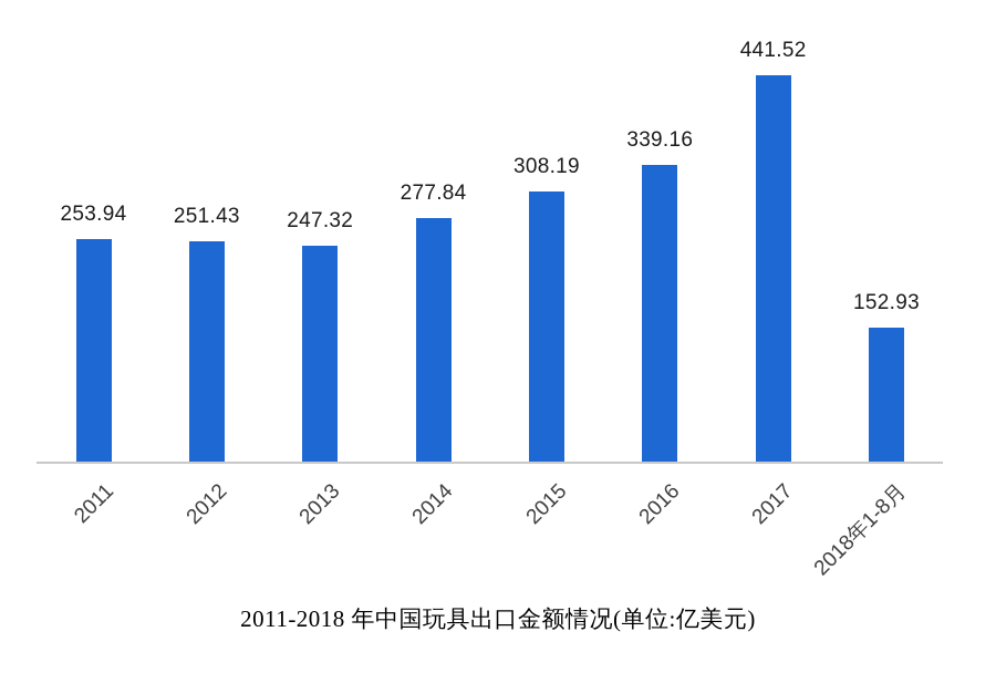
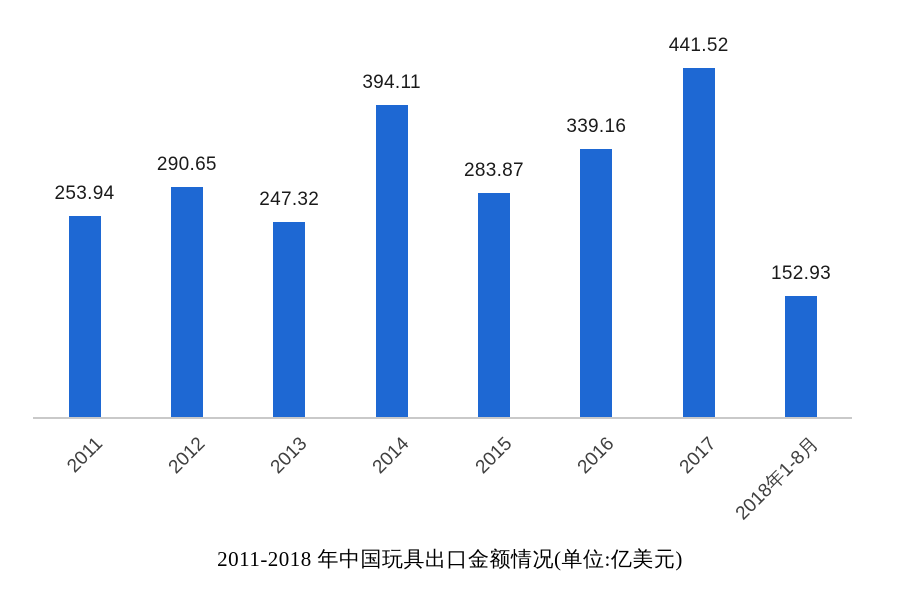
2012: 251.43 -> 290.65
2014: 277.84 -> 394.11
2015: 308.19 -> 283.87
